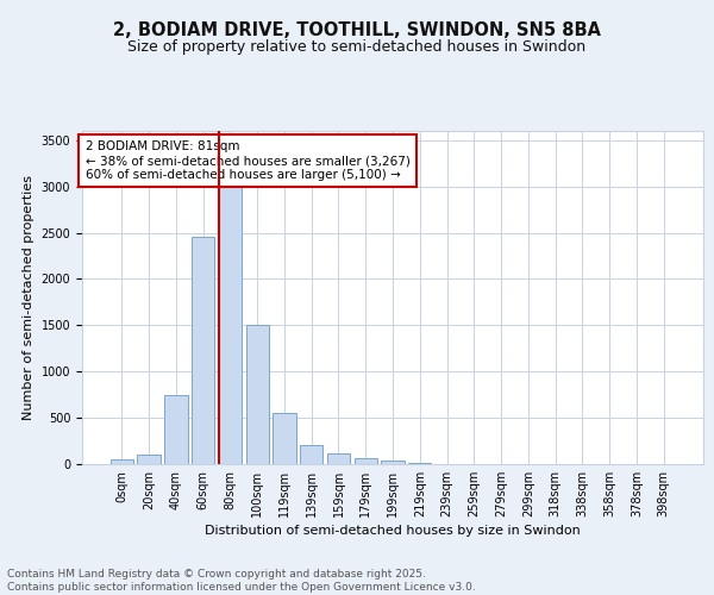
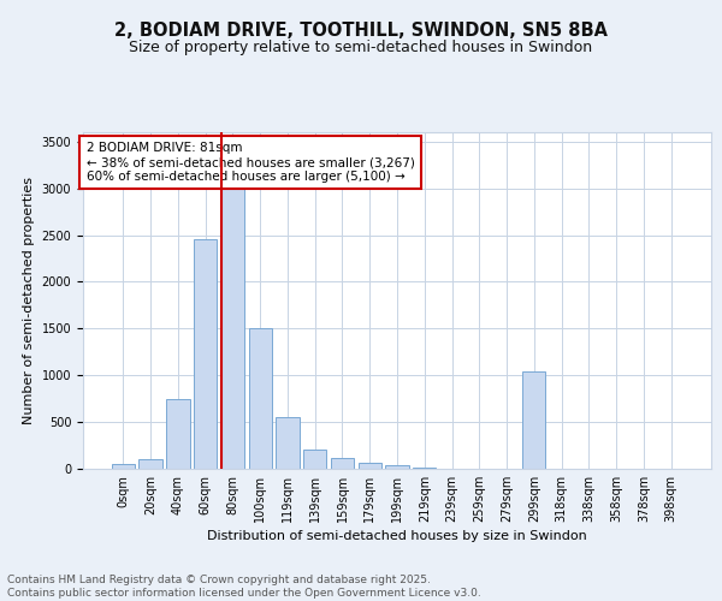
299sqm: 0 -> 1040
